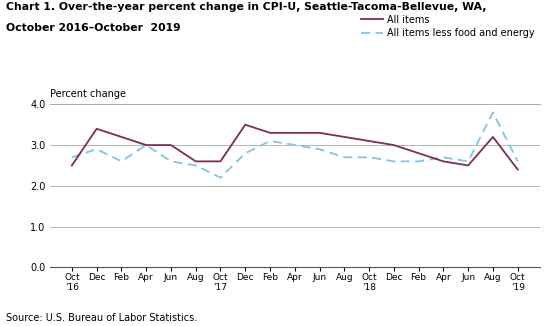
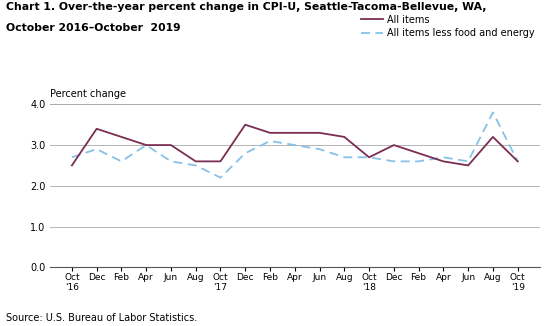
All items/Oct '18: 3.1 -> 2.7
All items/Oct '19: 2.4 -> 2.6
